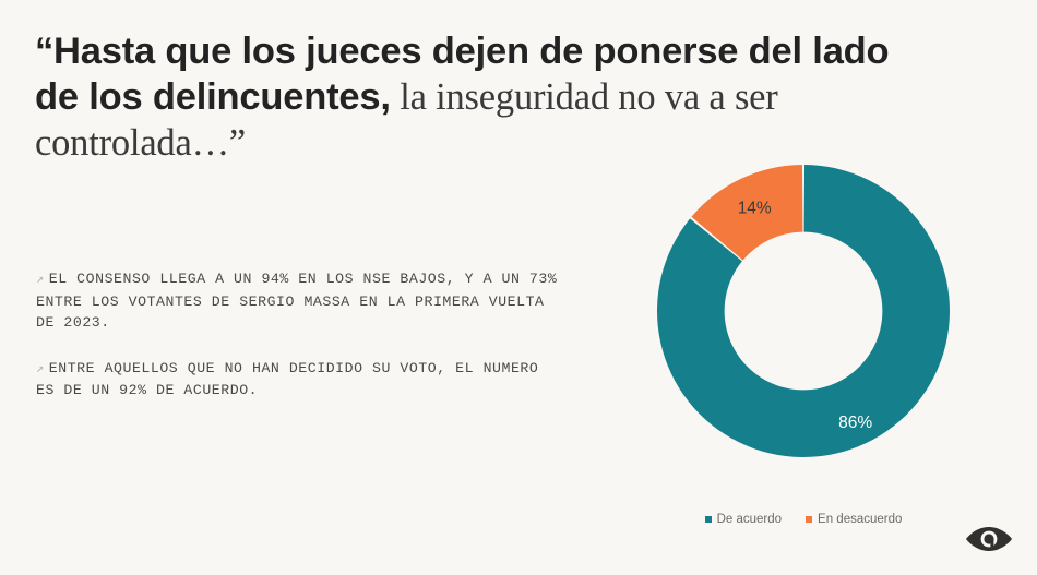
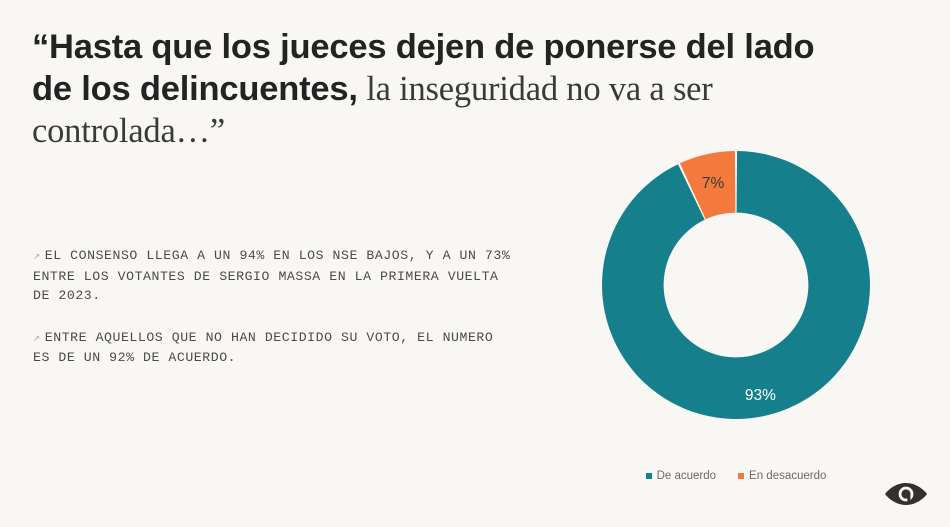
De acuerdo: 86% -> 93%
En desacuerdo: 14% -> 7%
